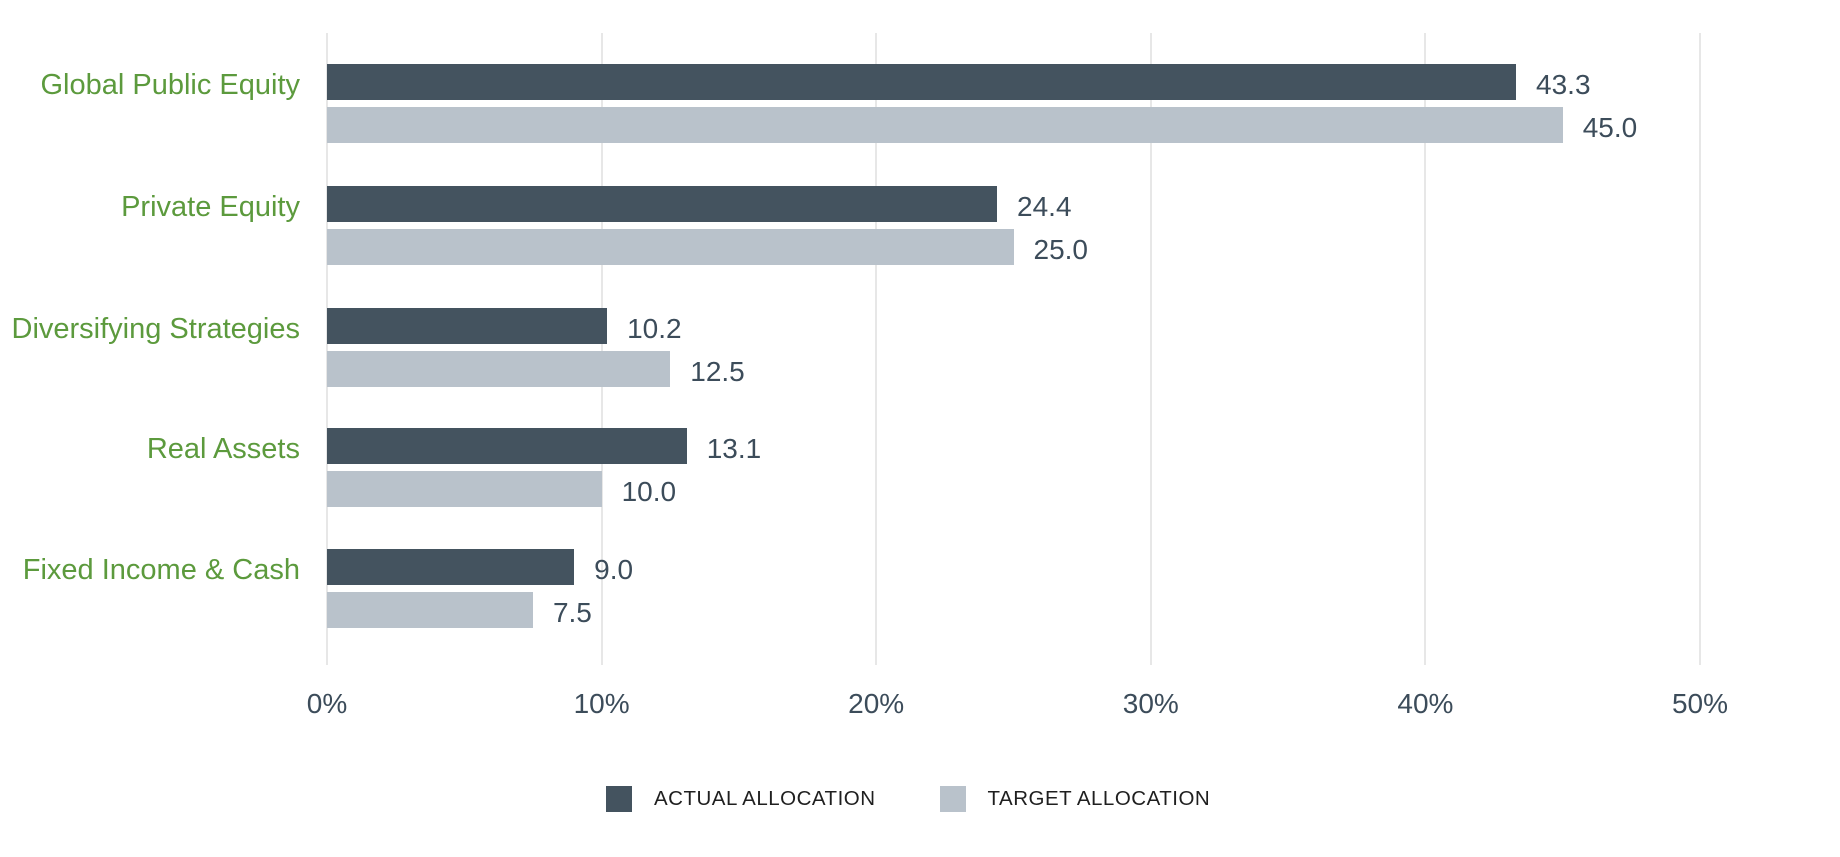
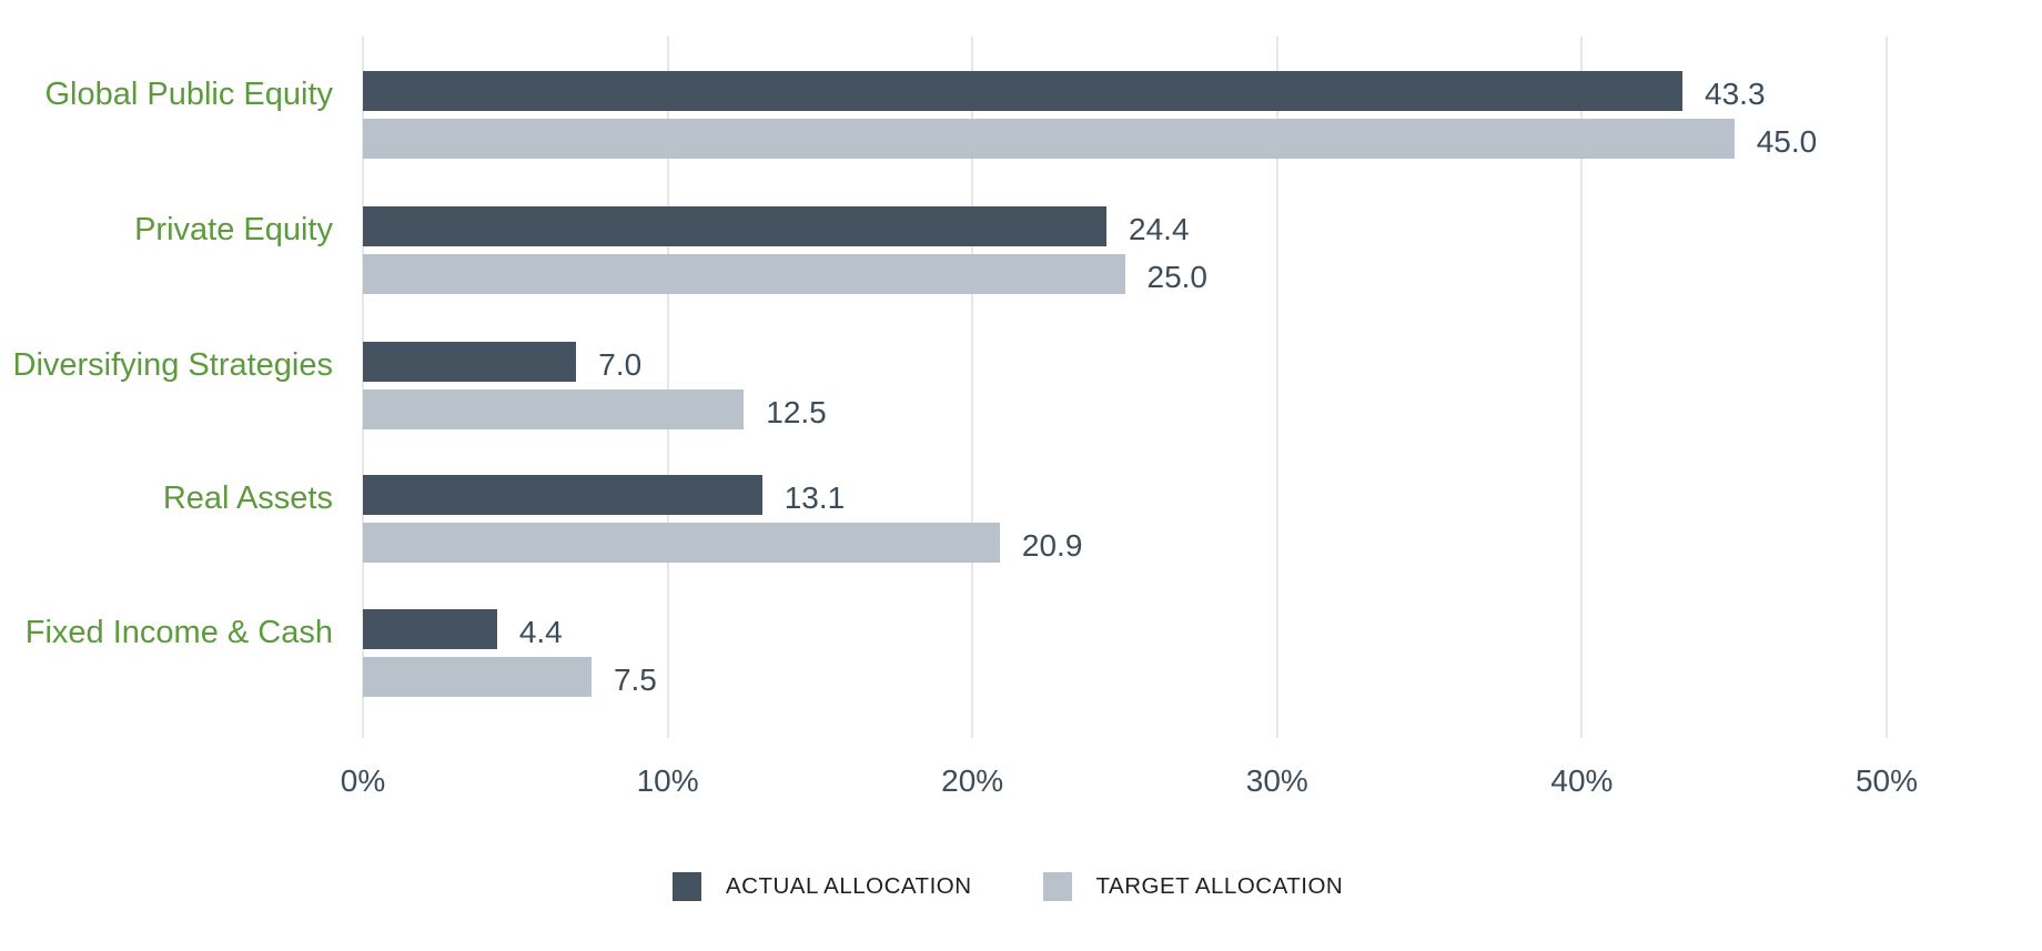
ACTUAL ALLOCATION/Diversifying Strategies: 10.2 -> 7.0
TARGET ALLOCATION/Real Assets: 10.0 -> 20.9
ACTUAL ALLOCATION/Fixed Income & Cash: 9.0 -> 4.4
